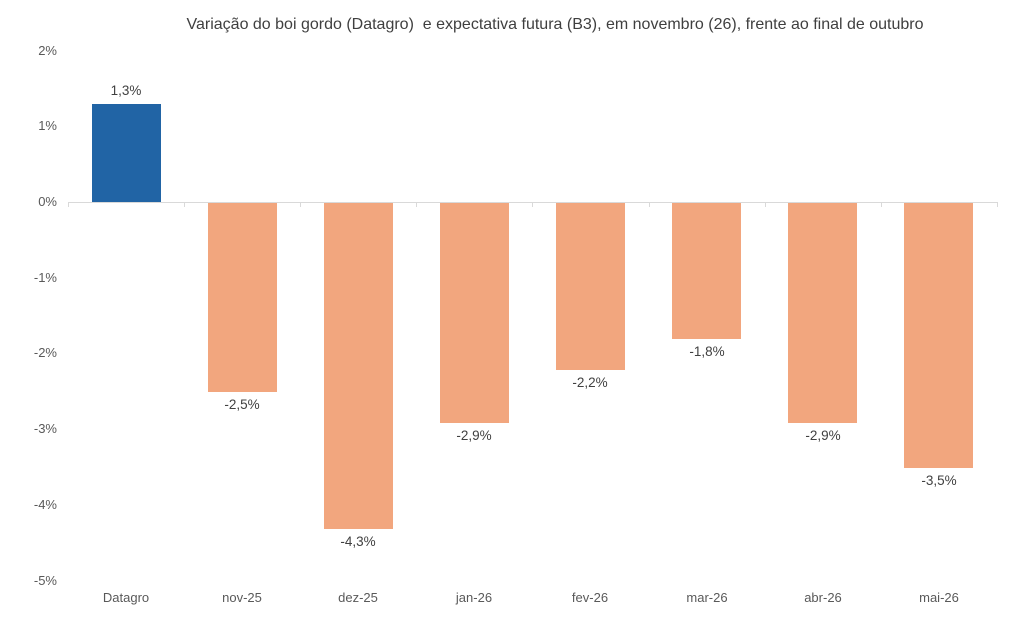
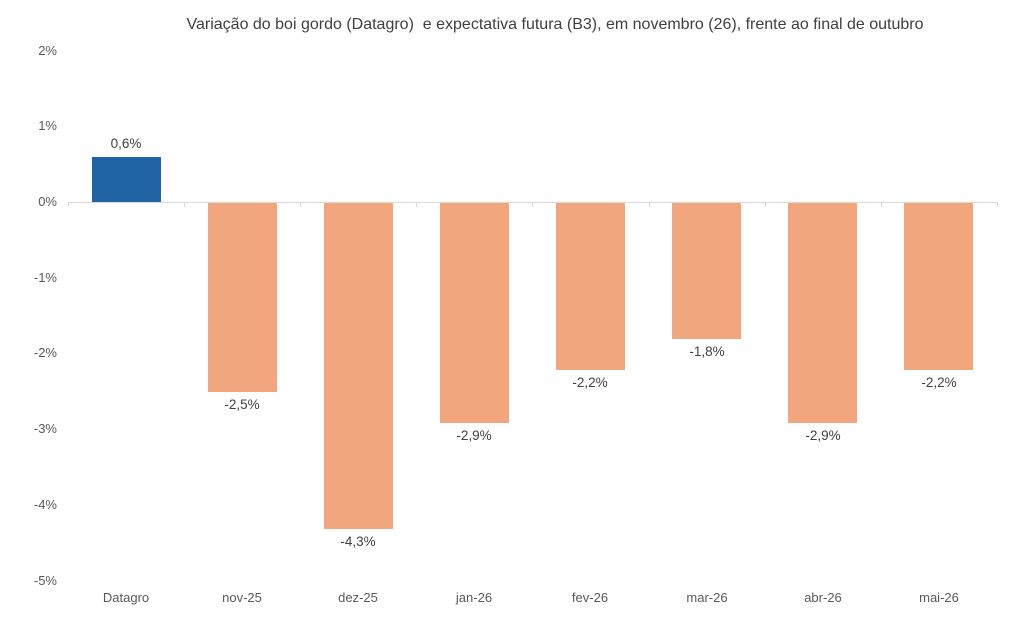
Datagro: 1,3% -> 0,6%
mai-26: -3,5% -> -2,2%
